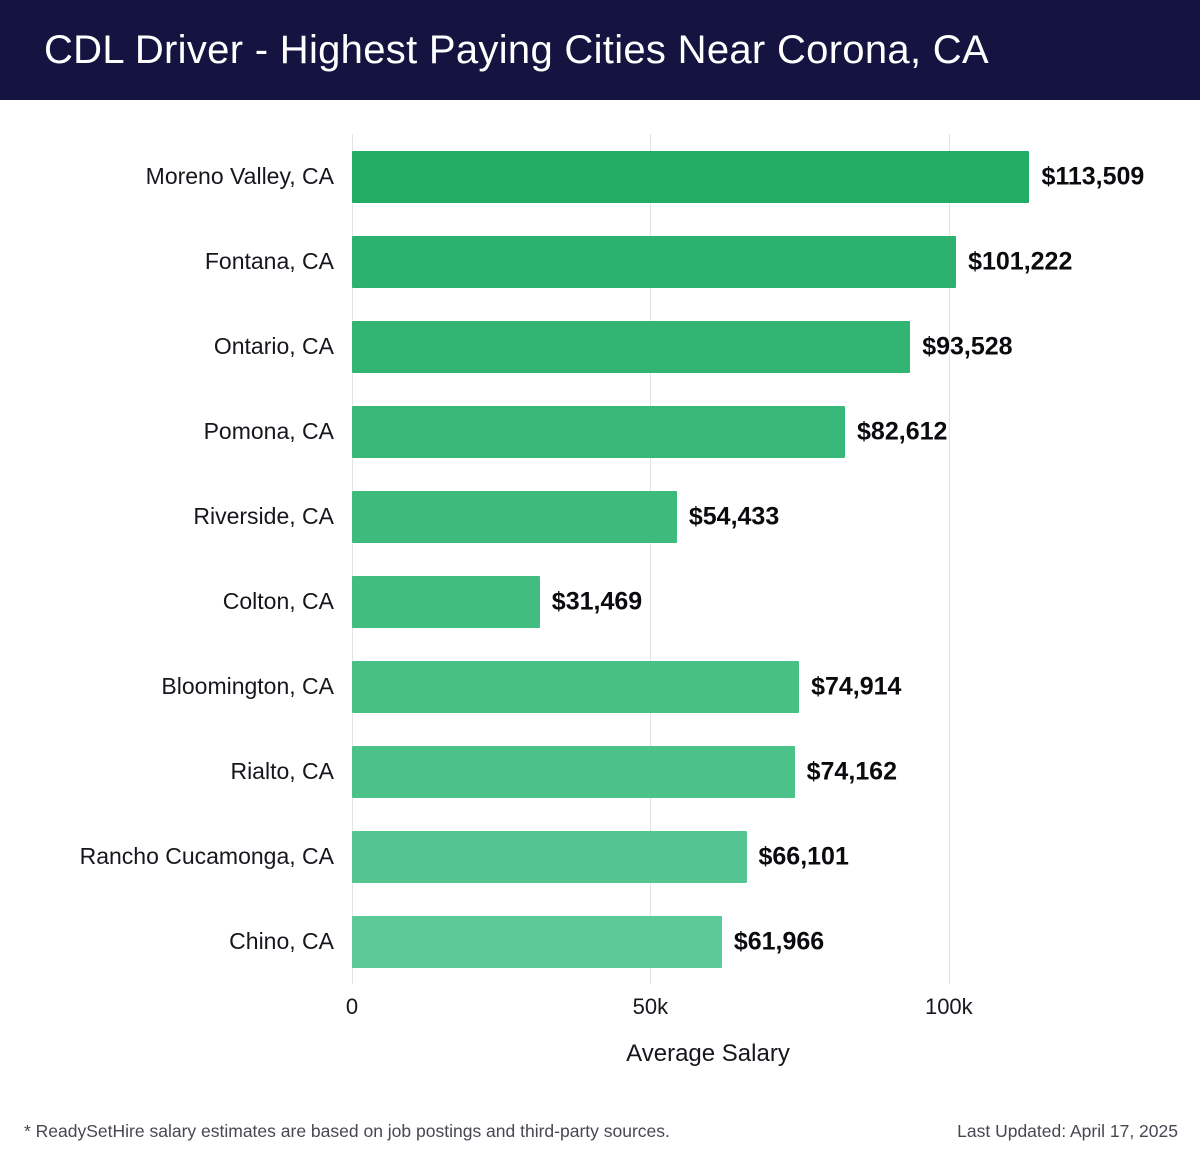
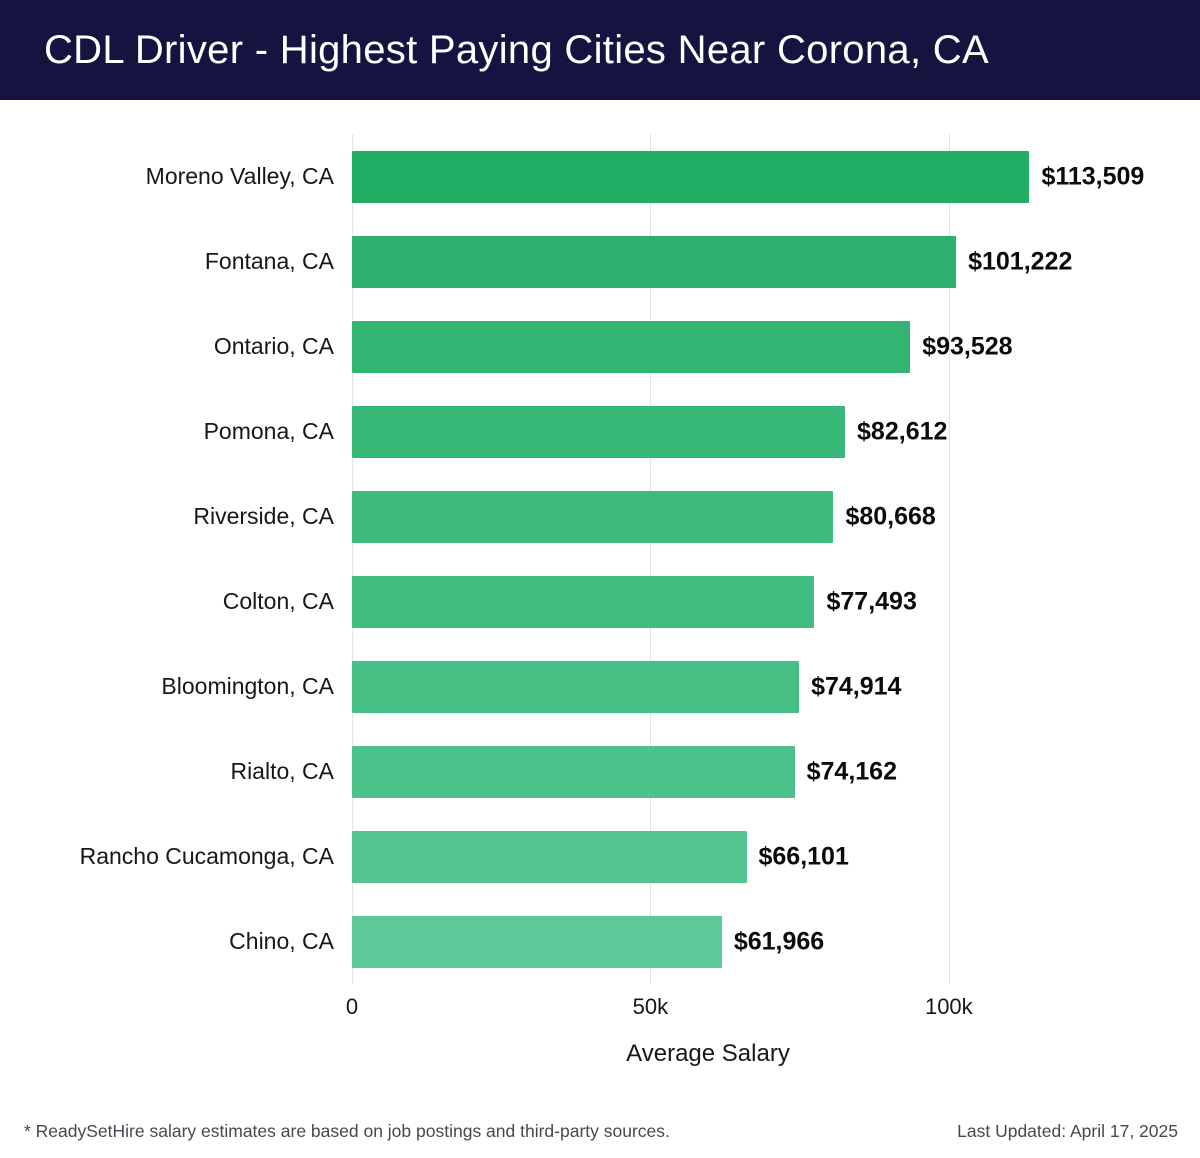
Riverside, CA: $54,433 -> $80,668
Colton, CA: $31,469 -> $77,493
